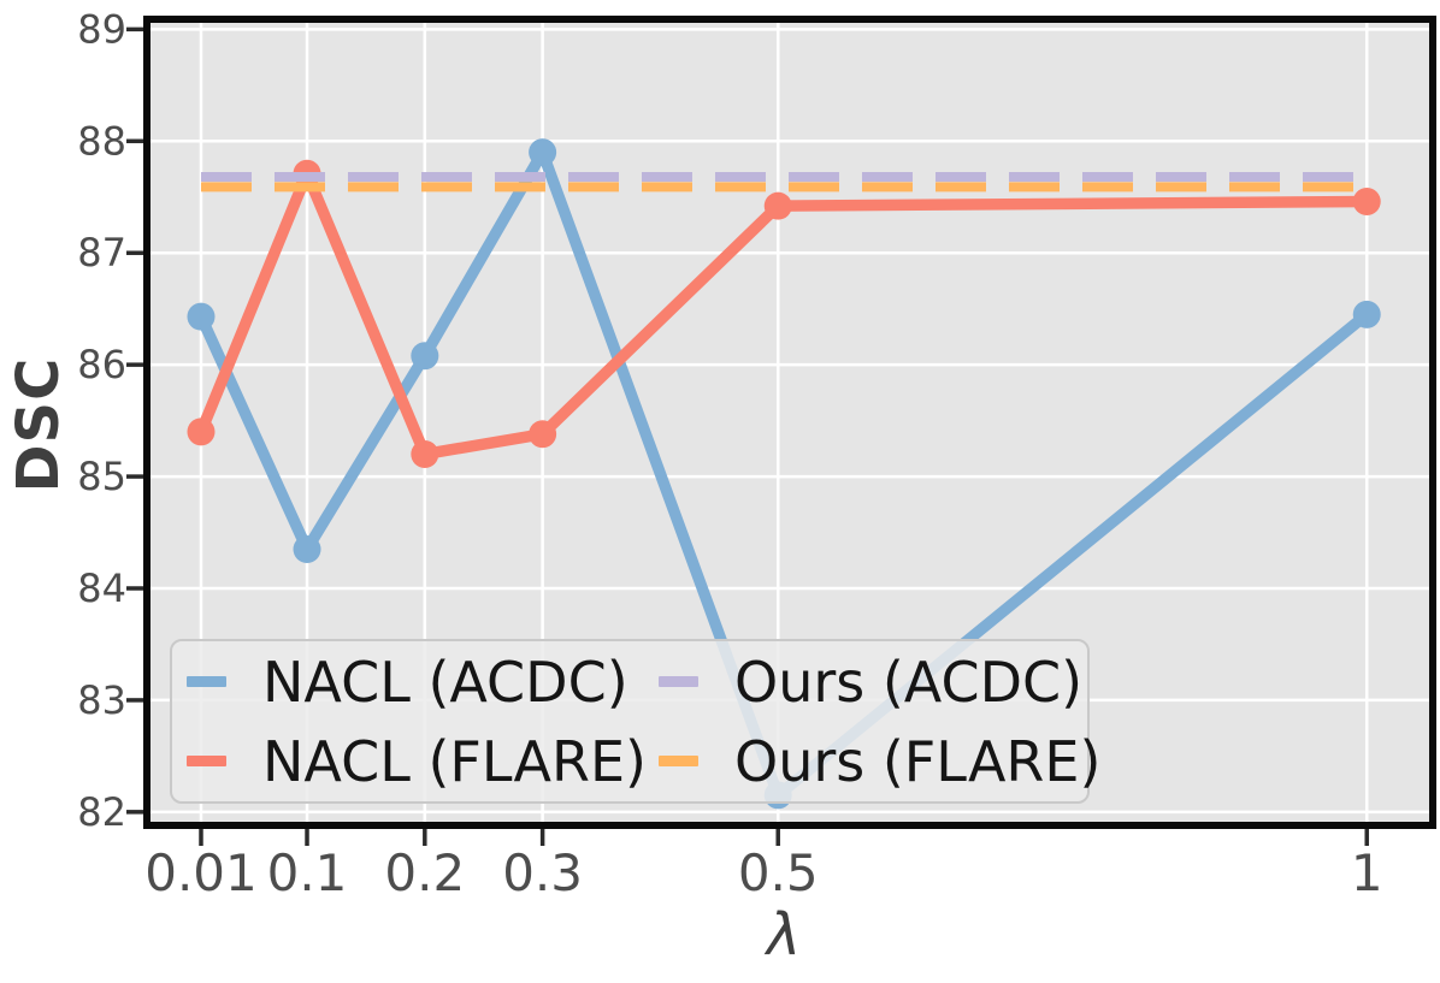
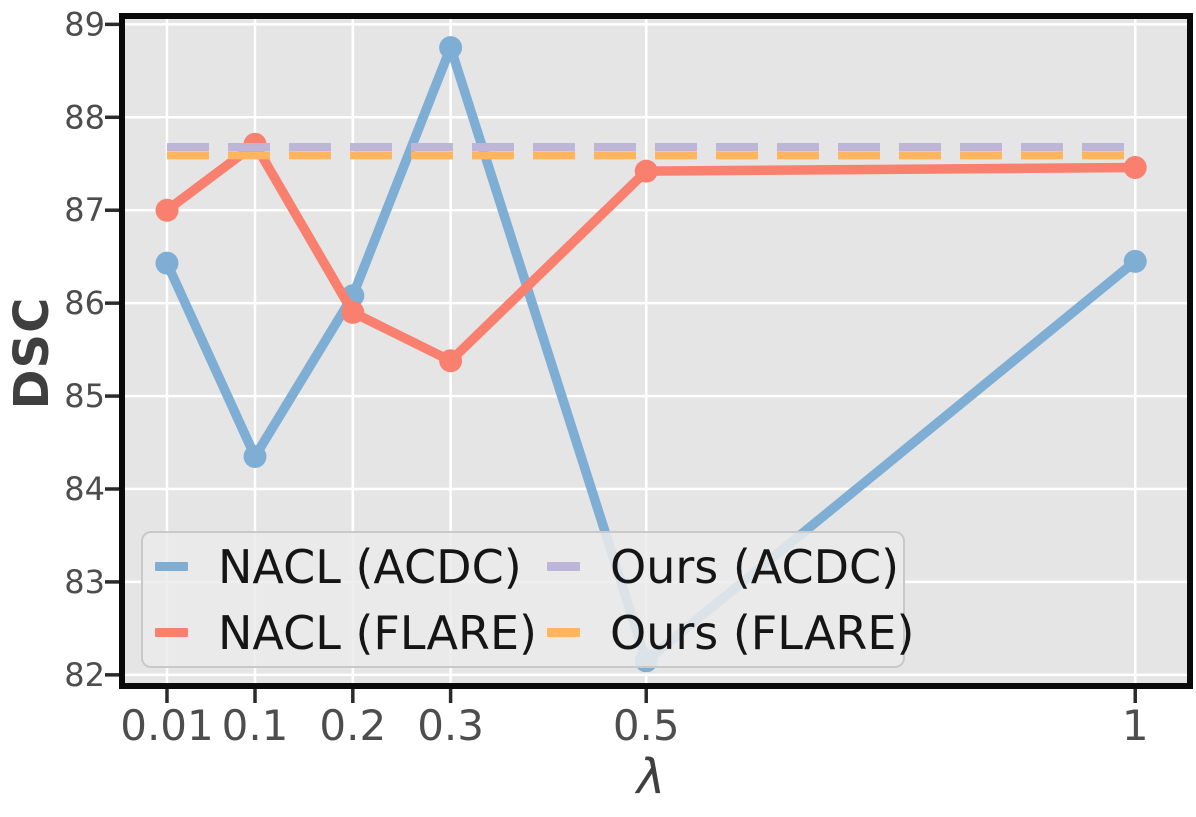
NACL (FLARE)/0.01: 85.4 -> 87.0
NACL (FLARE)/0.2: 85.2 -> 85.9
NACL (ACDC)/0.3: 87.9 -> 88.8
